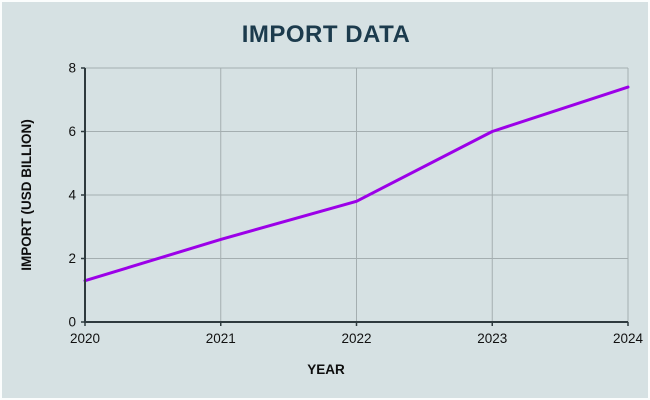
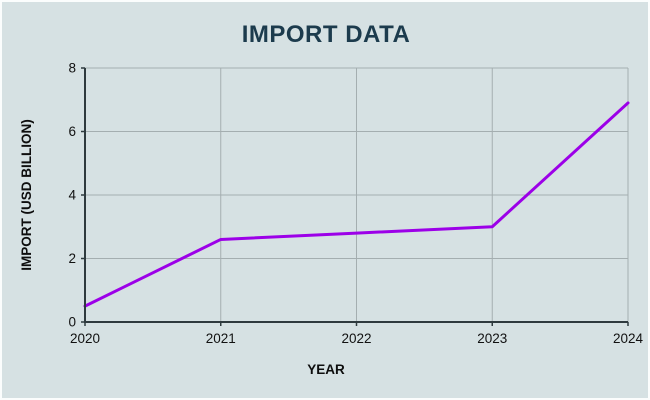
2020: 1.3 -> 0.5
2022: 3.8 -> 2.8
2023: 6.0 -> 3.0
2024: 7.4 -> 6.9
